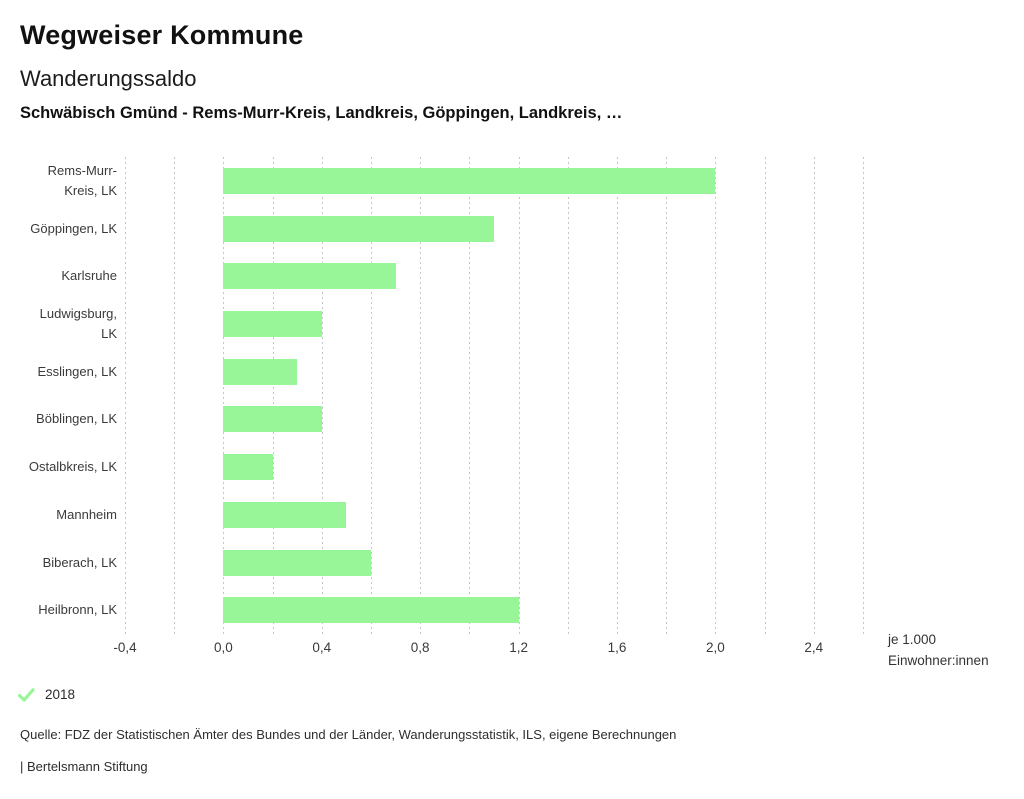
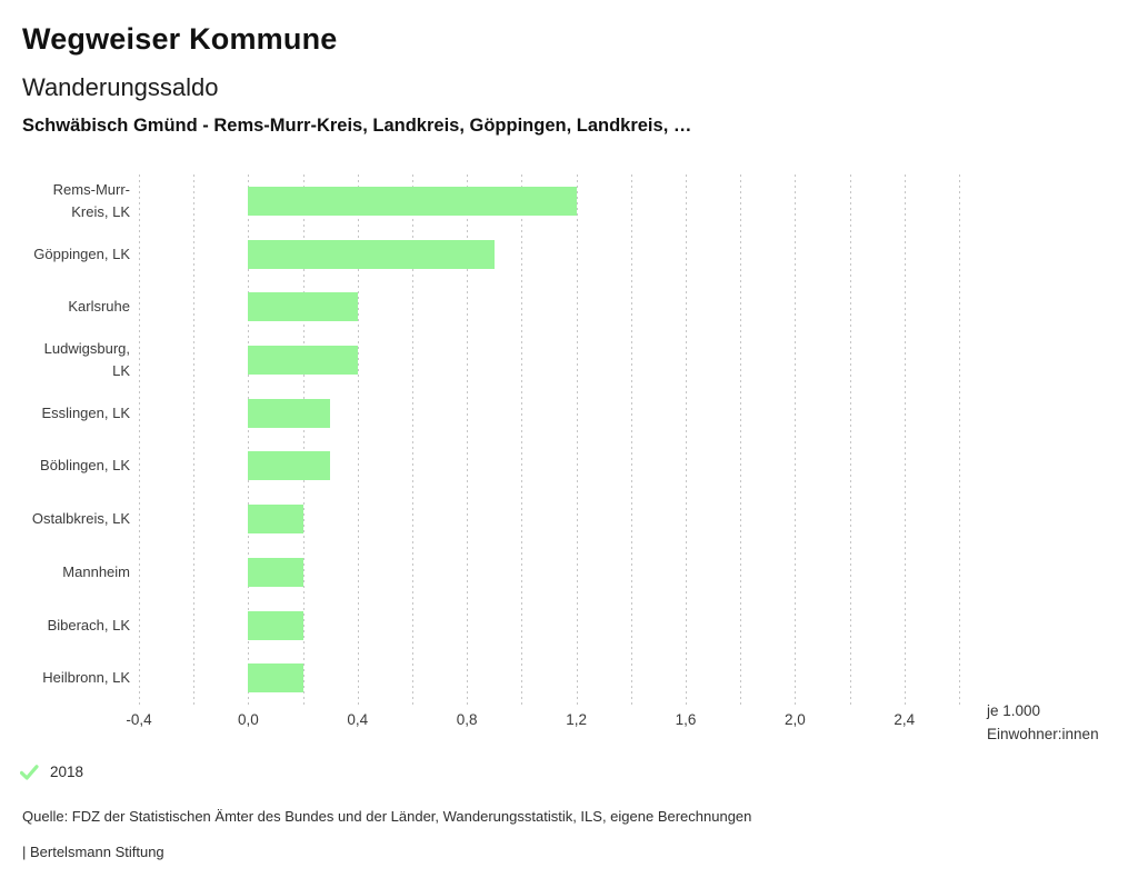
Rems-Murr-Kreis, LK: 2,0 -> 1,2
Göppingen, LK: 1,1 -> 0,9
Karlsruhe: 0,7 -> 0,4
Böblingen, LK: 0,4 -> 0,3
Mannheim: 0,5 -> 0,2
Biberach, LK: 0,6 -> 0,2
Heilbronn, LK: 1,2 -> 0,2
